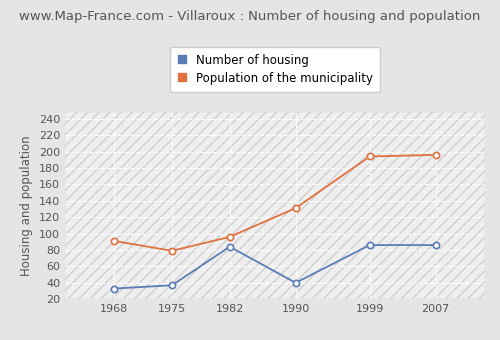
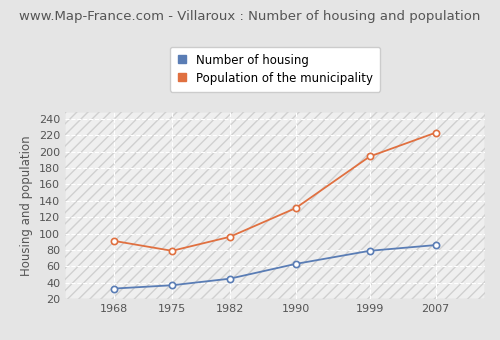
Number of housing/1982: 84 -> 45
Number of housing/1990: 40 -> 63
Number of housing/1999: 86 -> 79
Population of the municipality/2007: 196 -> 223
